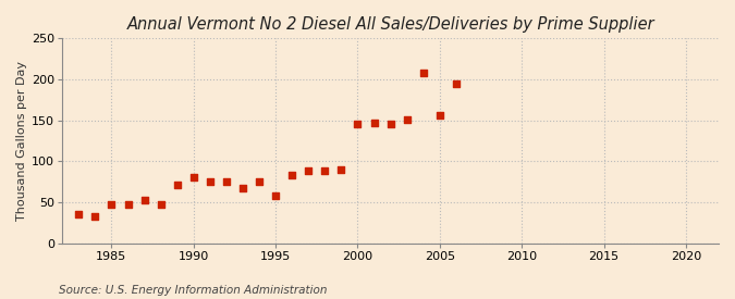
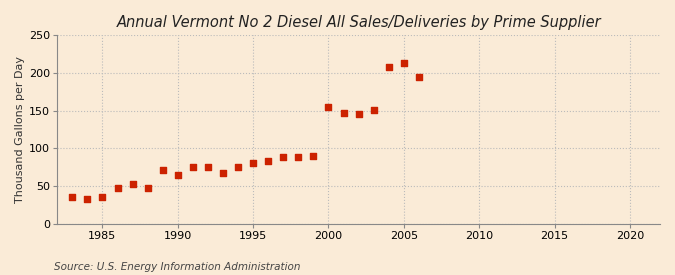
1985: 48 -> 36
1990: 80 -> 65
1995: 58 -> 80
2000: 146 -> 155
2005: 156 -> 213
